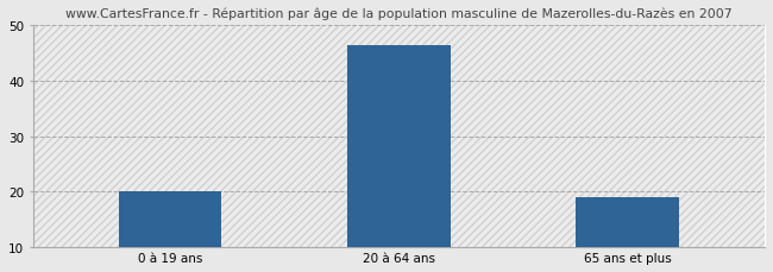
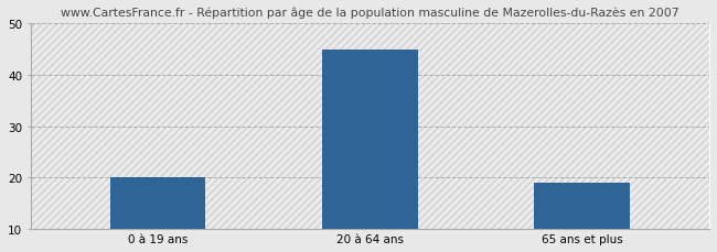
20 à 64 ans: 46.5 -> 45.0
